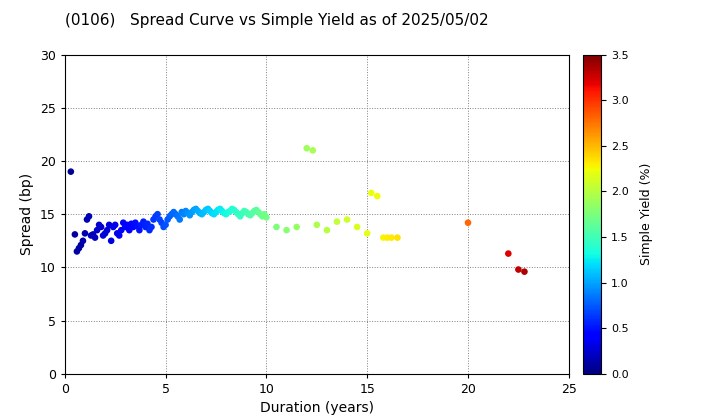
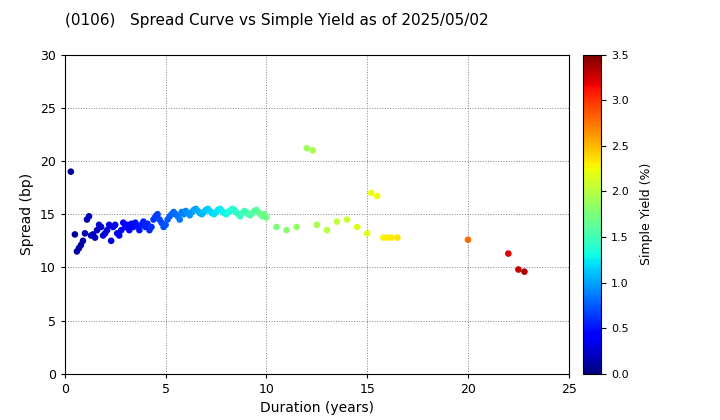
20: 14.2 -> 12.6
